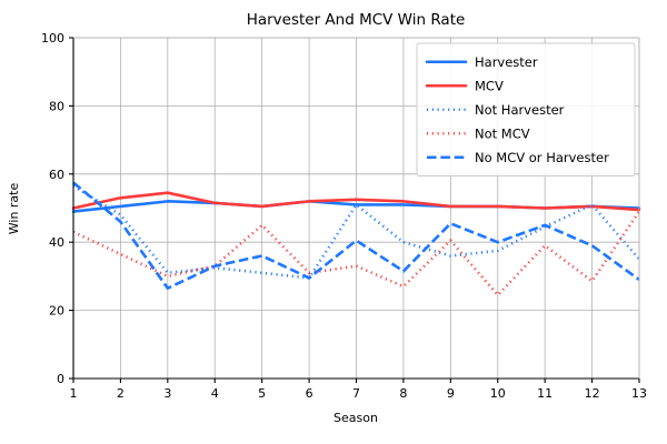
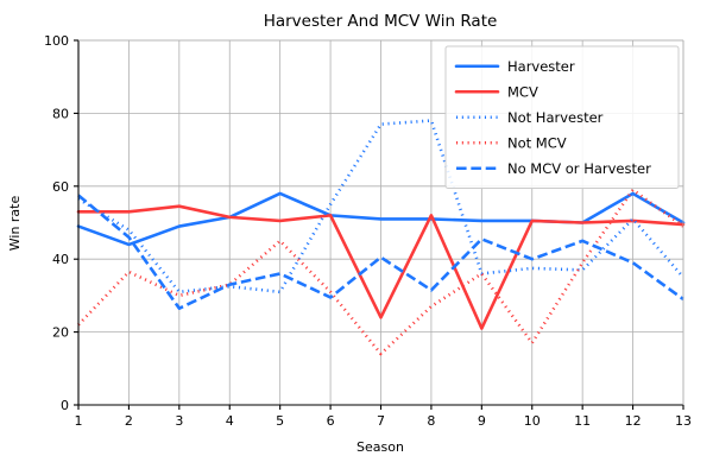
MCV/1: 50 -> 53
Not MCV/1: 43 -> 22
Harvester/2: 50 -> 44
Harvester/3: 52 -> 49
Harvester/5: 50 -> 58
Not Harvester/6: 30 -> 55
MCV/7: 52 -> 24
Not Harvester/7: 51 -> 77
Not MCV/7: 33 -> 14
Not Harvester/8: 40 -> 78
MCV/9: 50 -> 21
Not MCV/9: 40 -> 36
Not MCV/10: 24 -> 17
Not Harvester/11: 44 -> 37
Harvester/12: 50 -> 58
Not MCV/12: 29 -> 59
